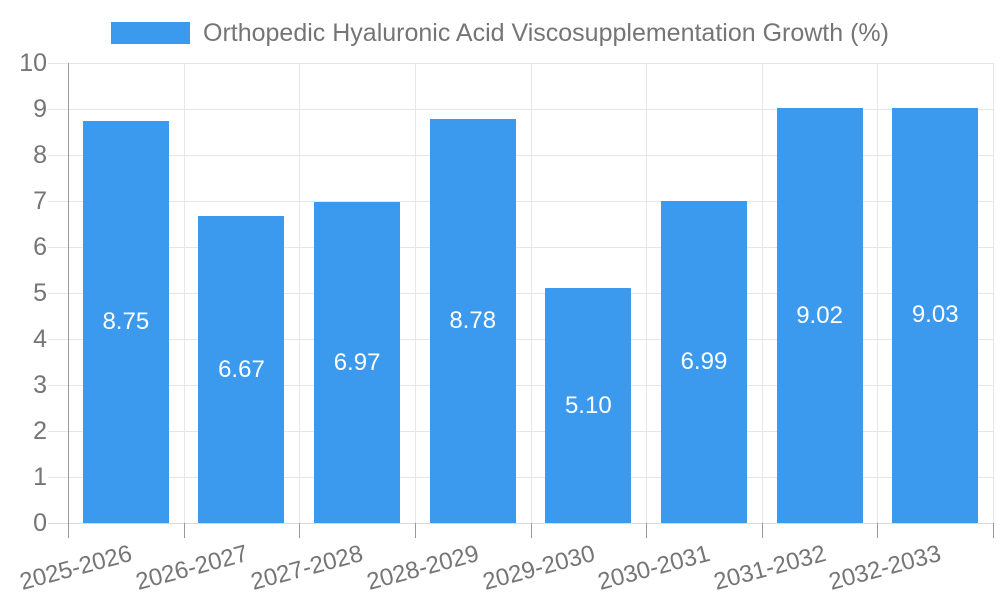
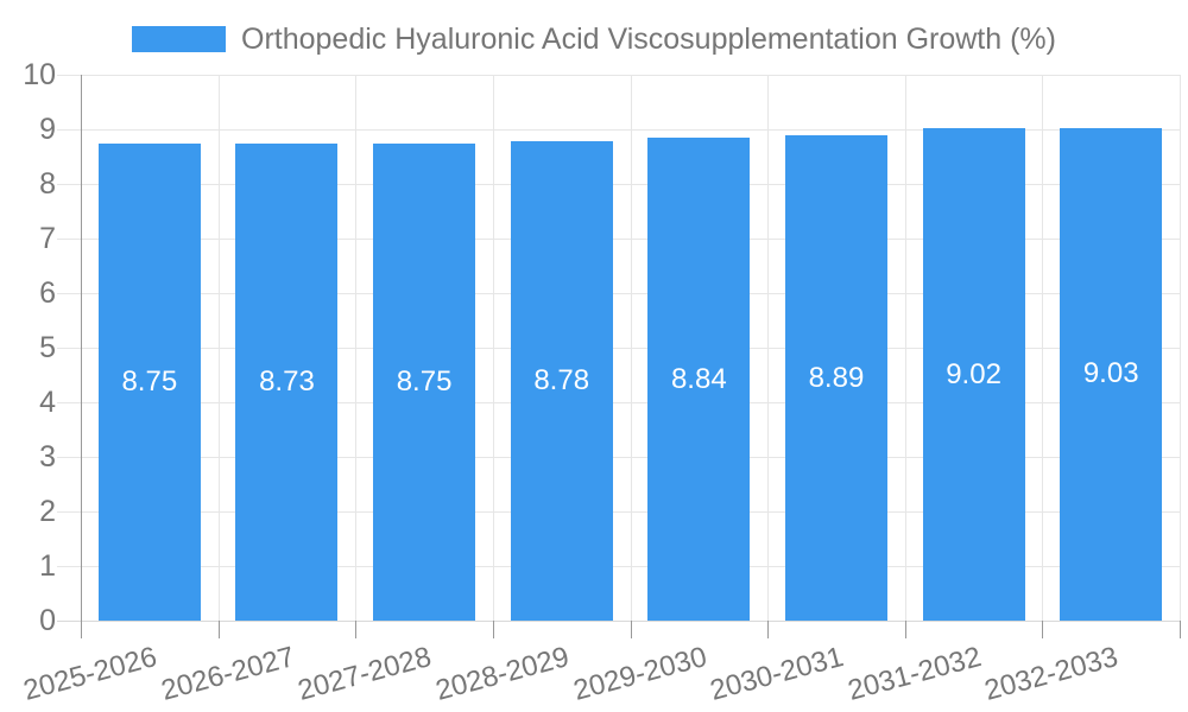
2026-2027: 6.67 -> 8.73
2027-2028: 6.97 -> 8.75
2029-2030: 5.10 -> 8.84
2030-2031: 6.99 -> 8.89
